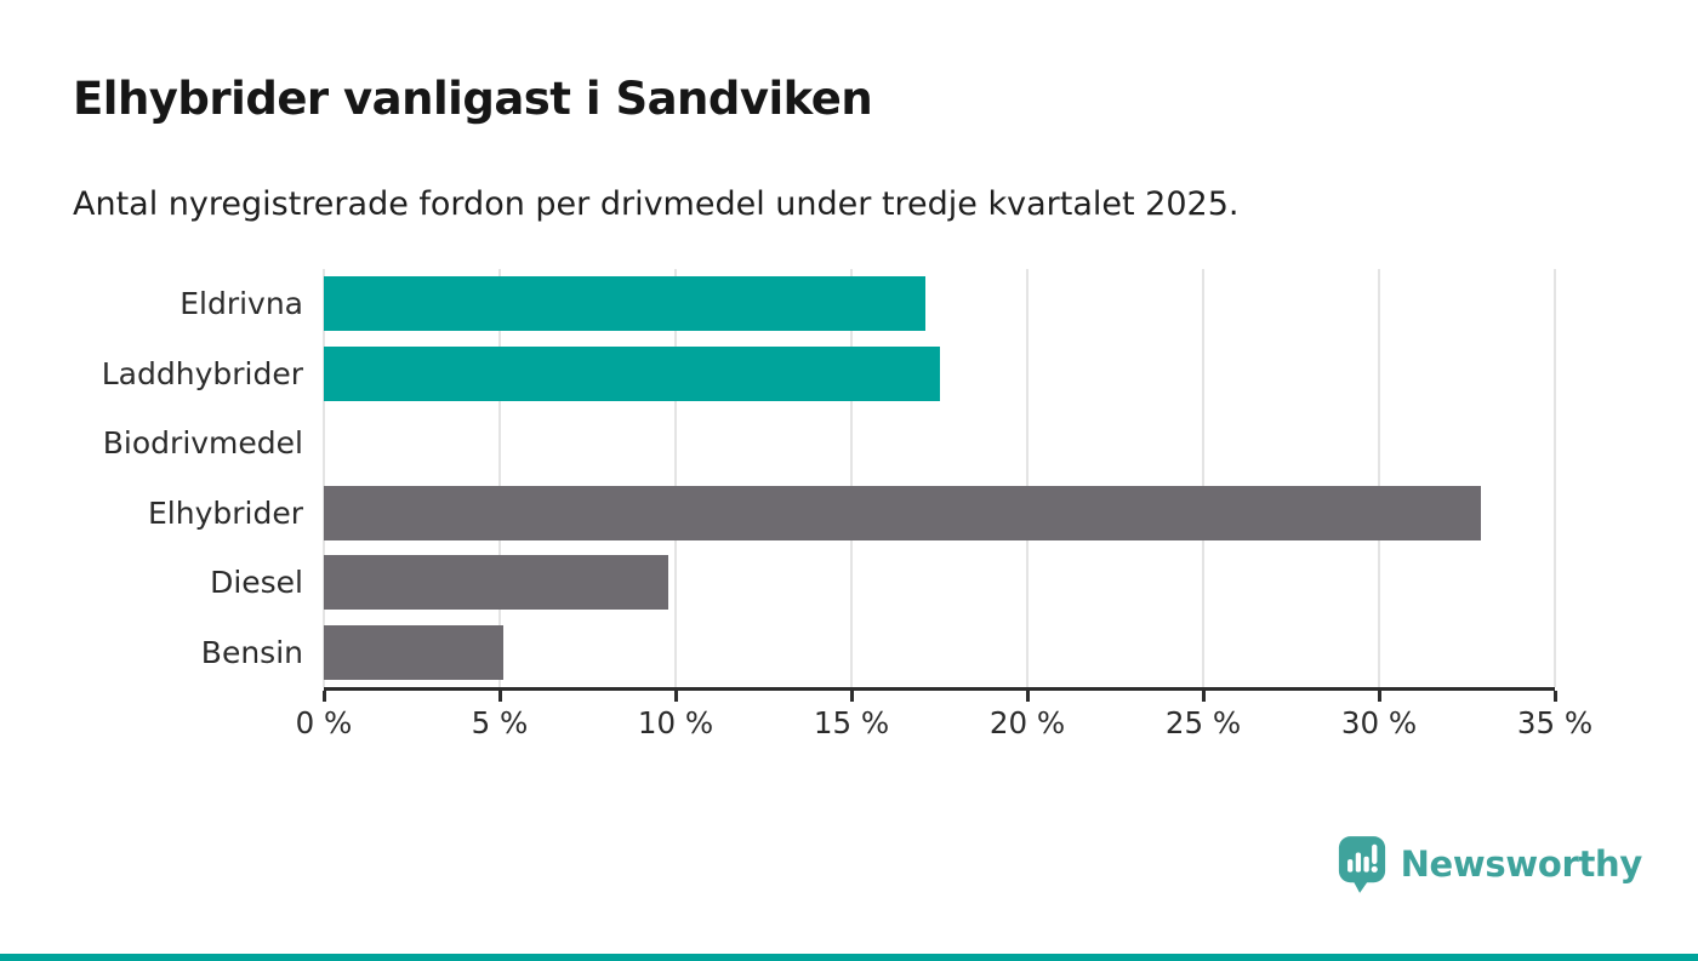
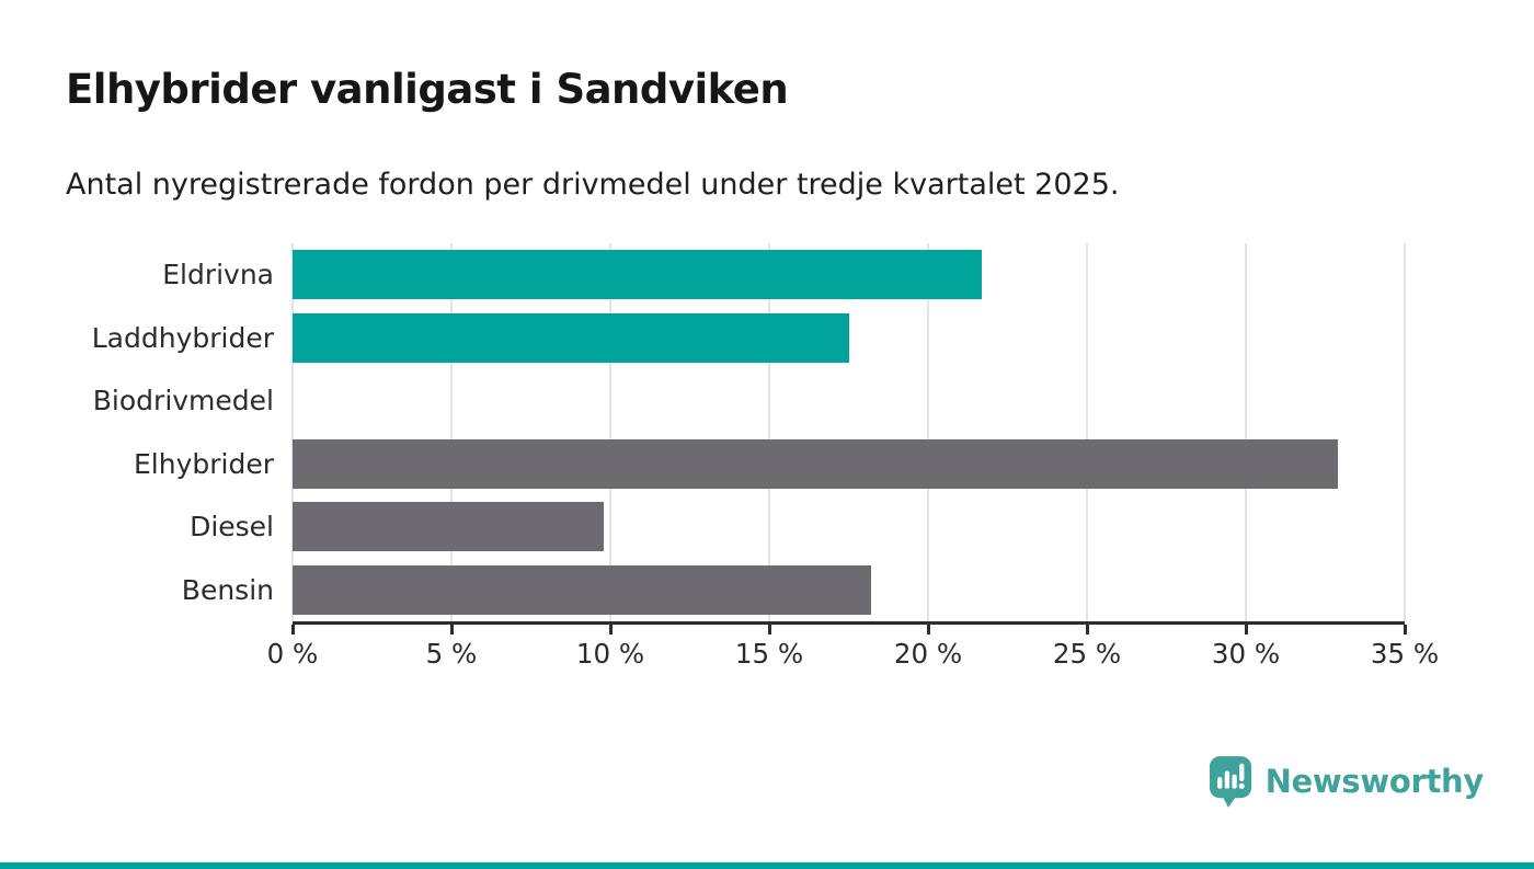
Eldrivna: 17.1% -> 21.7%
Bensin: 5.1% -> 18.2%
